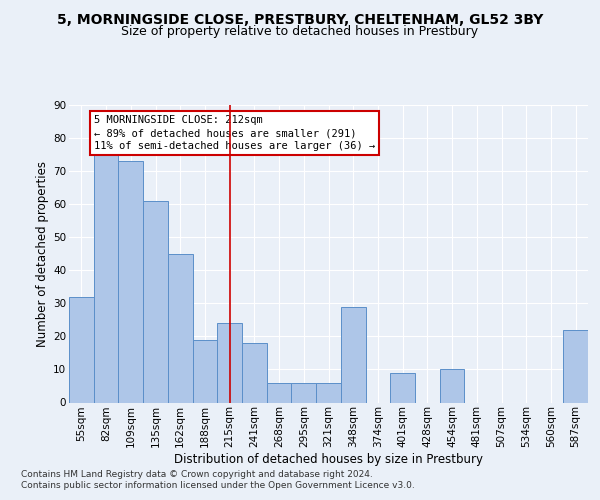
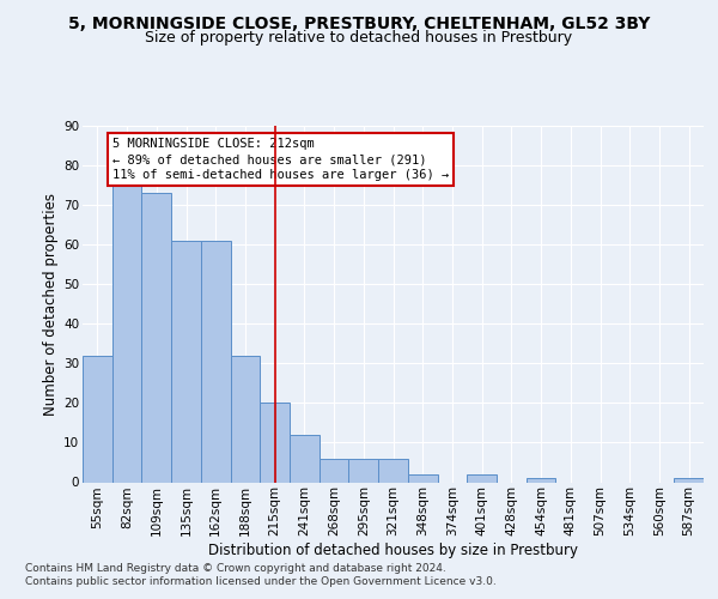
162sqm: 45 -> 61
188sqm: 19 -> 32
215sqm: 24 -> 20
241sqm: 18 -> 12
348sqm: 29 -> 2
401sqm: 9 -> 2
454sqm: 10 -> 1
587sqm: 22 -> 1
